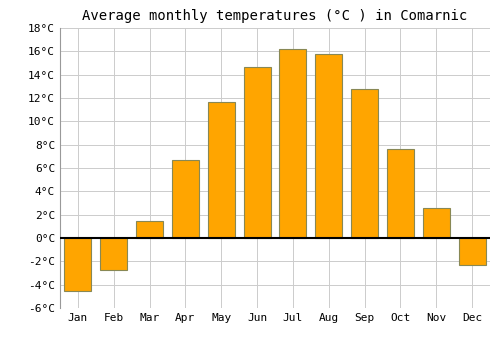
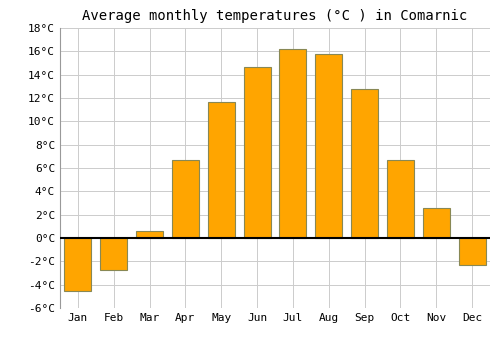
Mar: 1.5°C -> 0.6°C
Oct: 7.6°C -> 6.7°C
